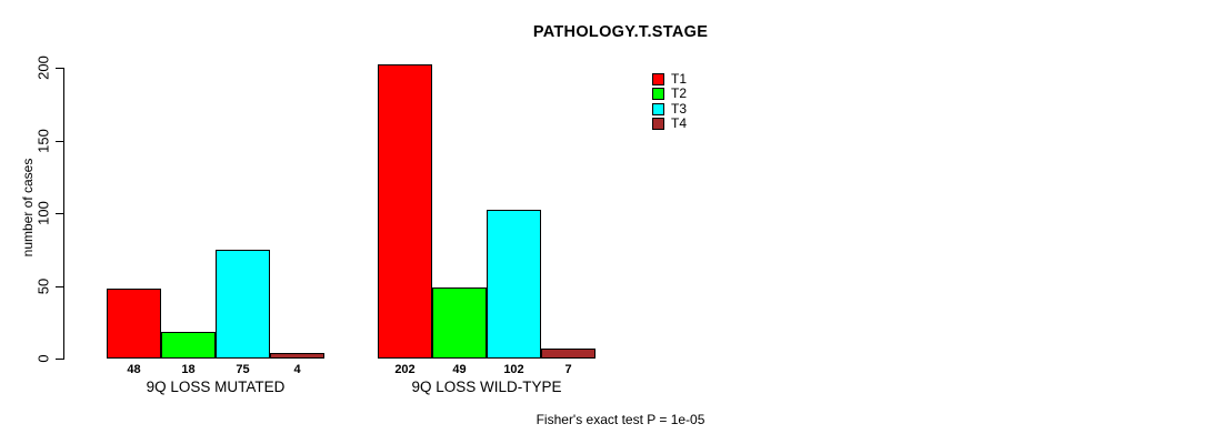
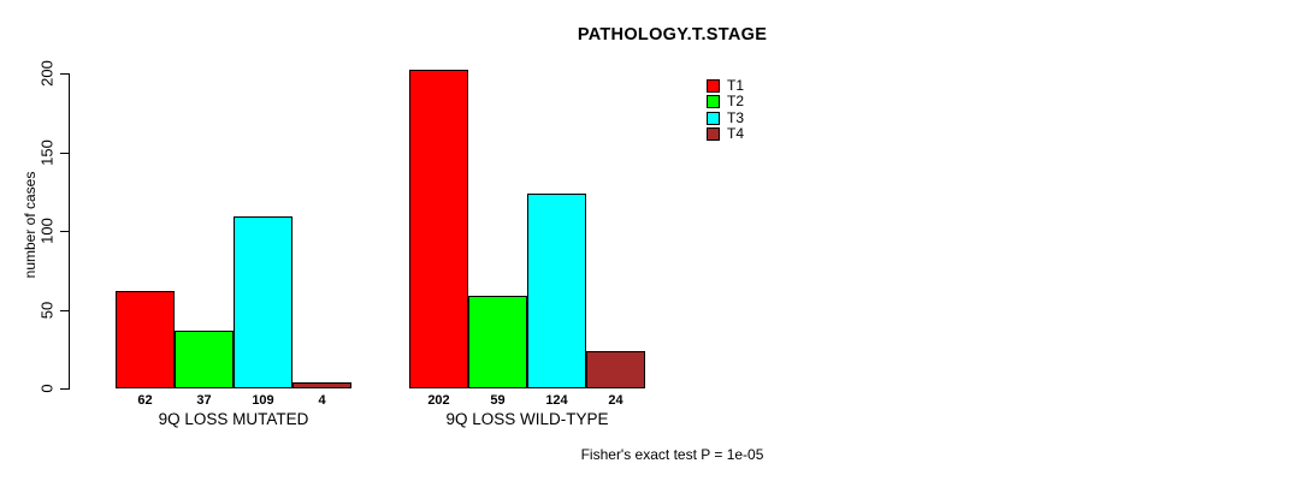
T1/9Q LOSS MUTATED: 48 -> 62
T2/9Q LOSS MUTATED: 18 -> 37
T3/9Q LOSS MUTATED: 75 -> 109
T2/9Q LOSS WILD-TYPE: 49 -> 59
T3/9Q LOSS WILD-TYPE: 102 -> 124
T4/9Q LOSS WILD-TYPE: 7 -> 24
